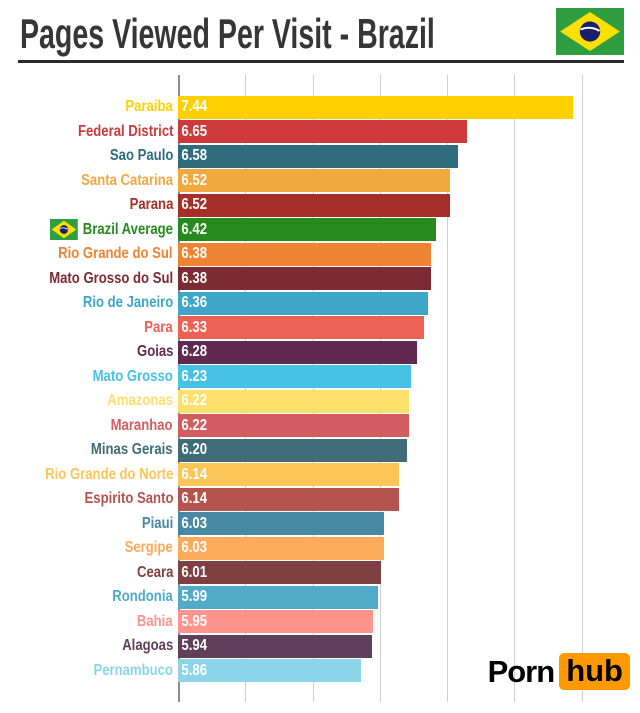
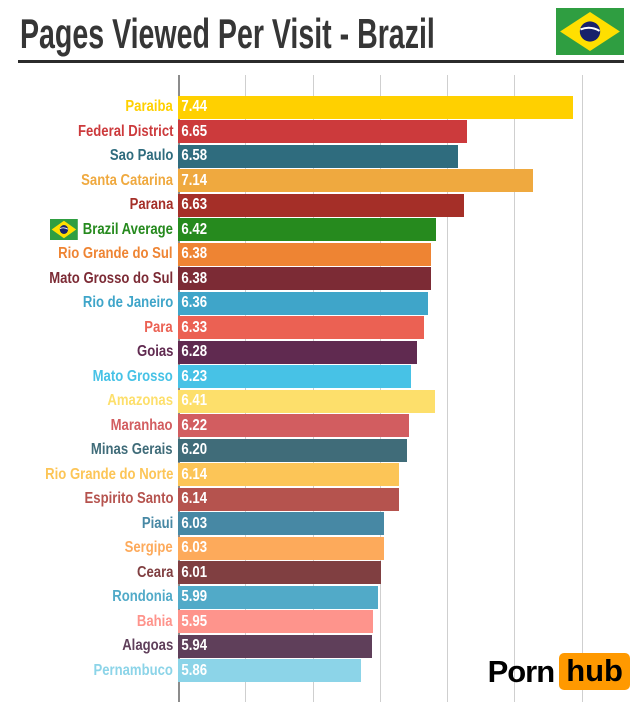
Santa Catarina: 6.52 -> 7.14
Parana: 6.52 -> 6.63
Amazonas: 6.22 -> 6.41
